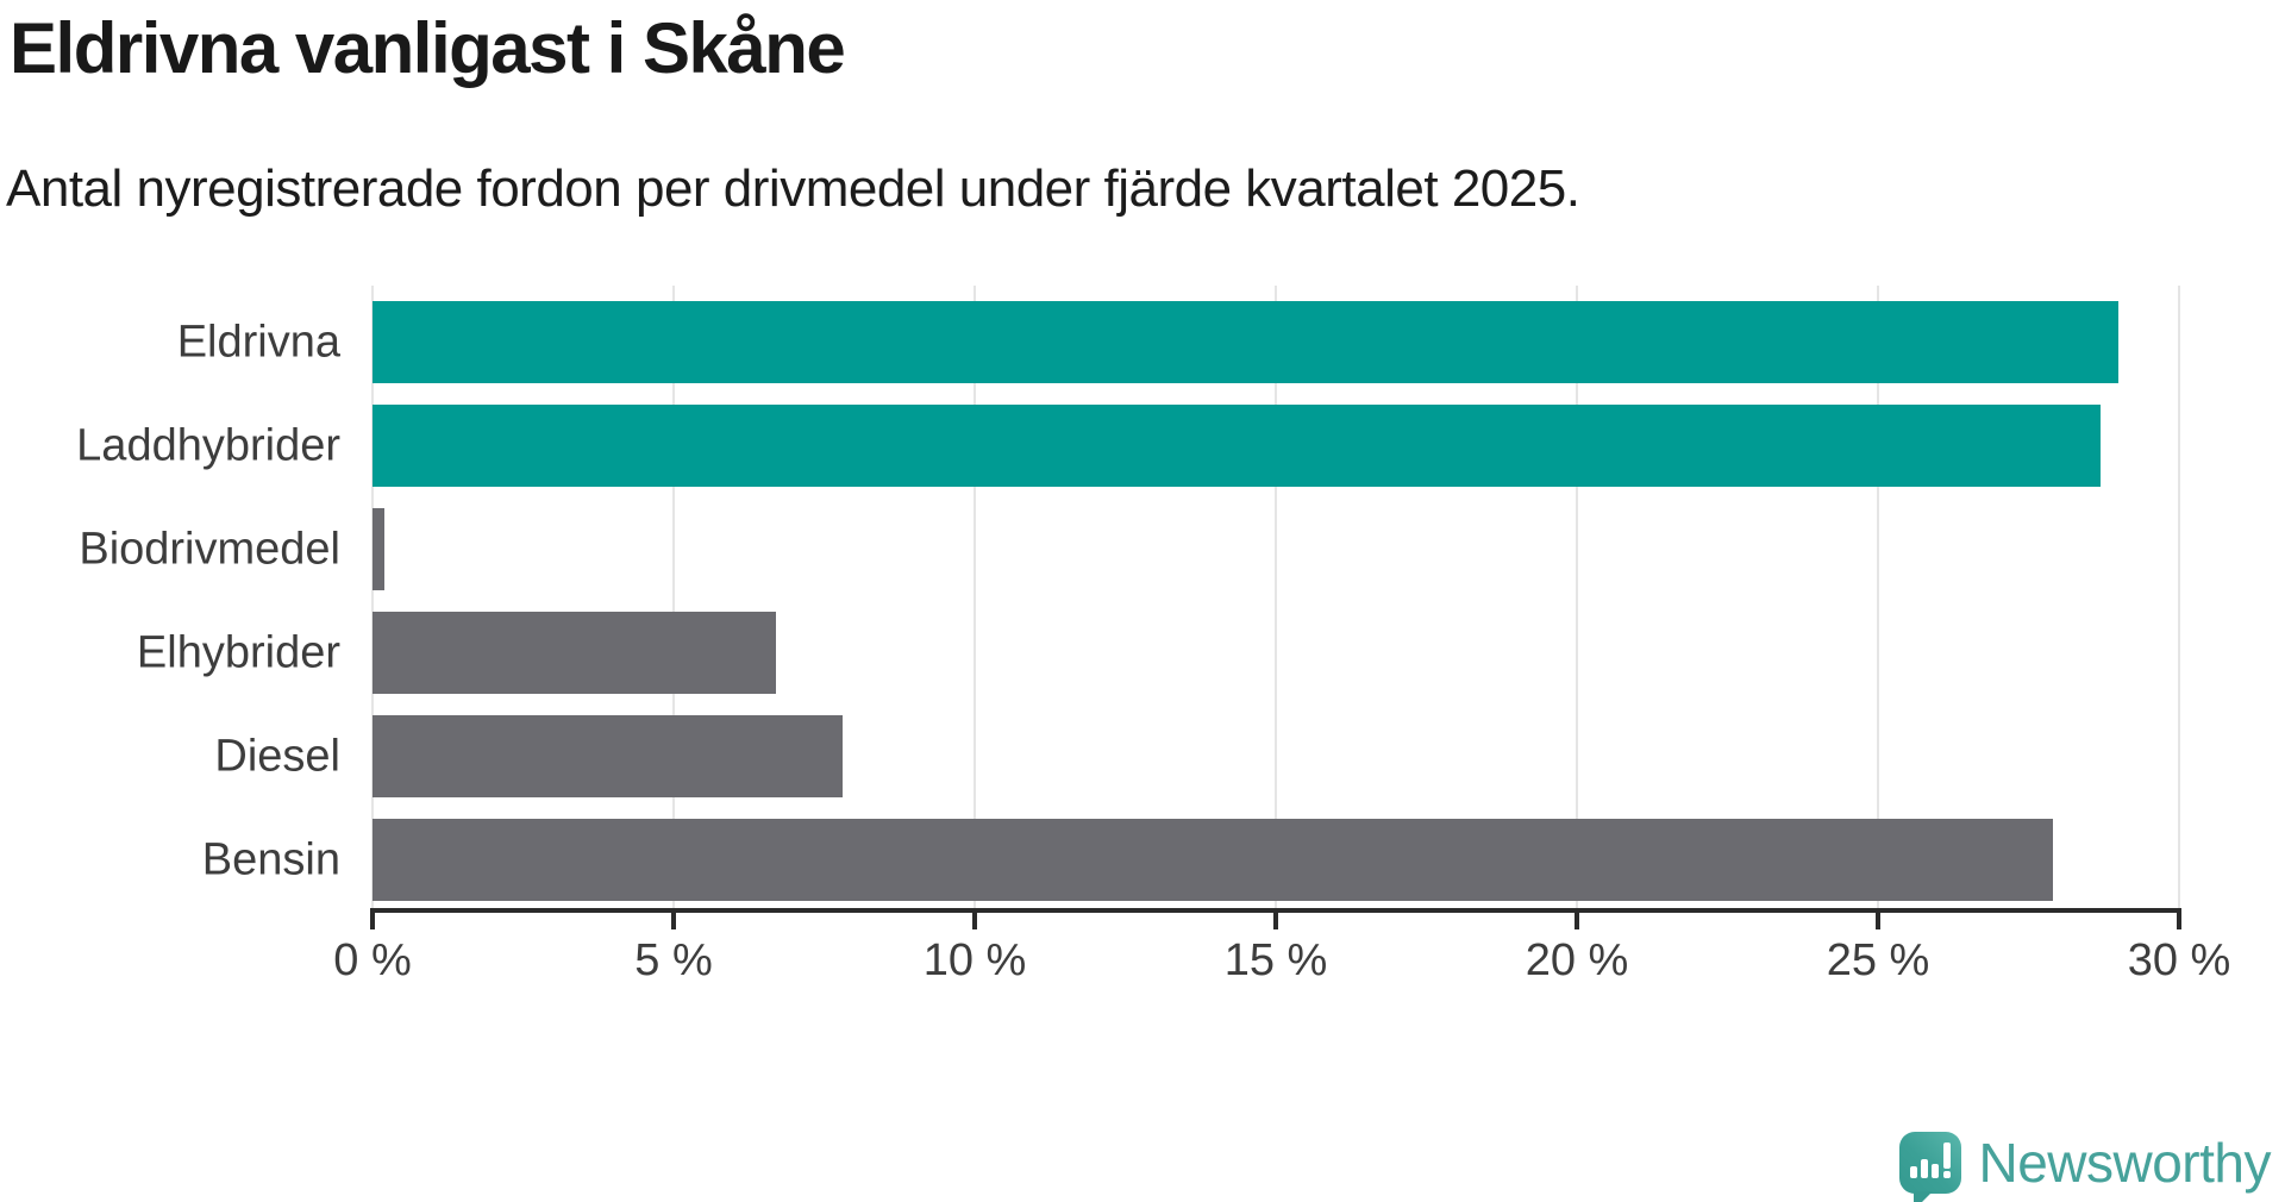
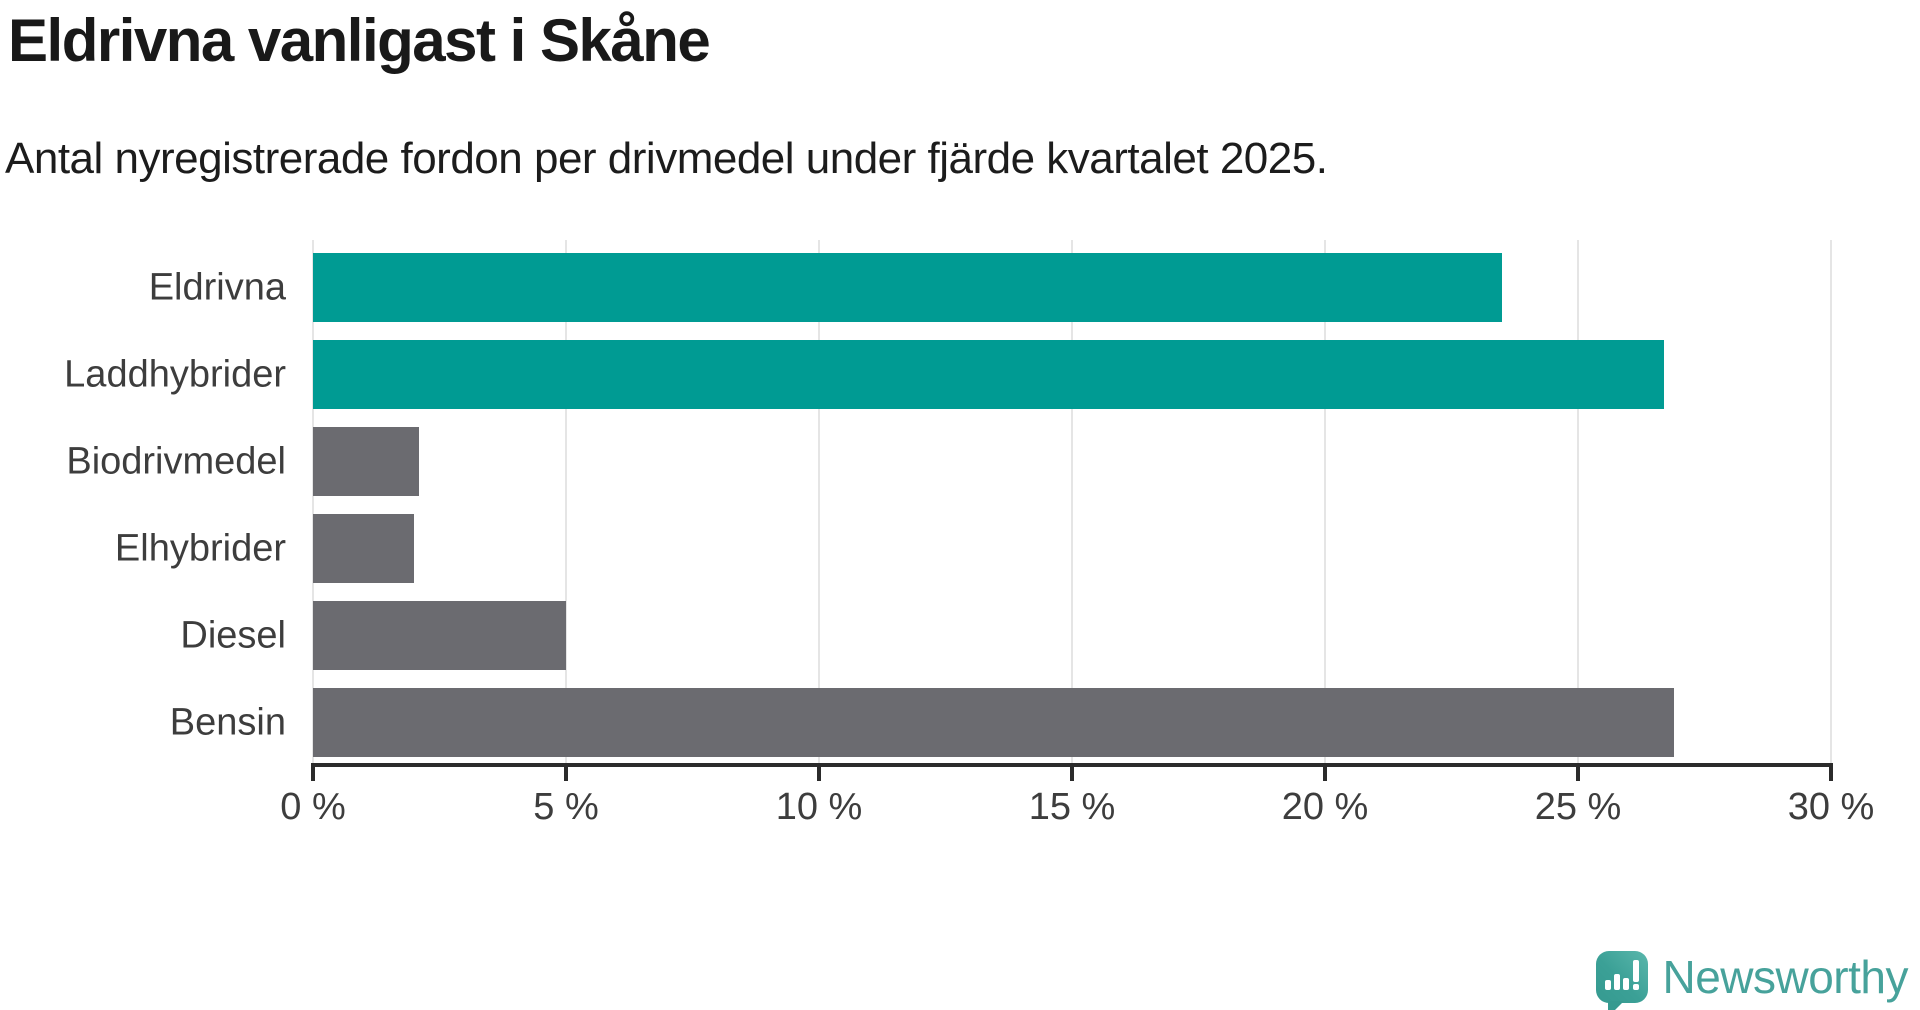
Eldrivna: 29.0% -> 23.5%
Laddhybrider: 28.7% -> 26.7%
Biodrivmedel: 0.2% -> 2.1%
Elhybrider: 6.7% -> 2.0%
Diesel: 7.8% -> 5.0%
Bensin: 27.9% -> 26.9%
